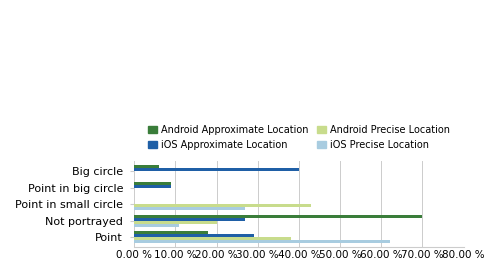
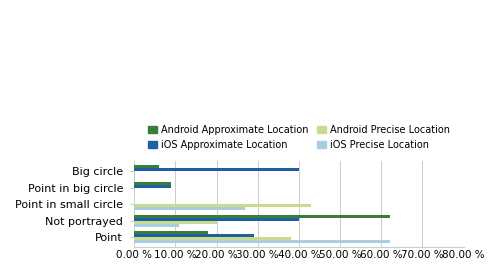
Android Approximate Location/Not portrayed: 70 % -> 62 %
iOS Approximate Location/Not portrayed: 27 % -> 40 %
